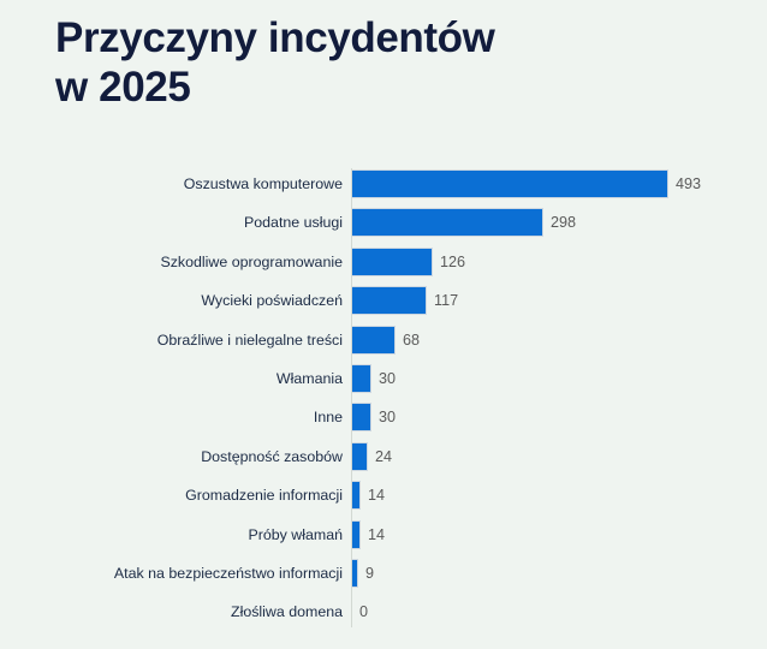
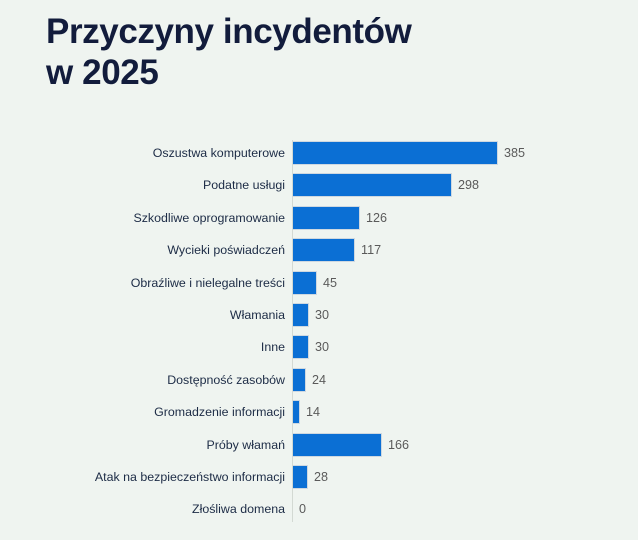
Oszustwa komputerowe: 493 -> 385
Obraźliwe i nielegalne treści: 68 -> 45
Próby włamań: 14 -> 166
Atak na bezpieczeństwo informacji: 9 -> 28
